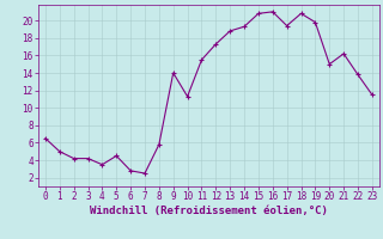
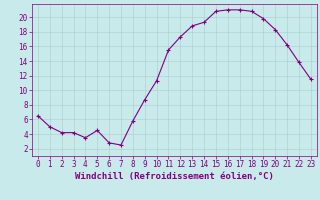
9: 14.0 -> 8.7
17: 19.4 -> 21.0
20: 15.0 -> 18.3
